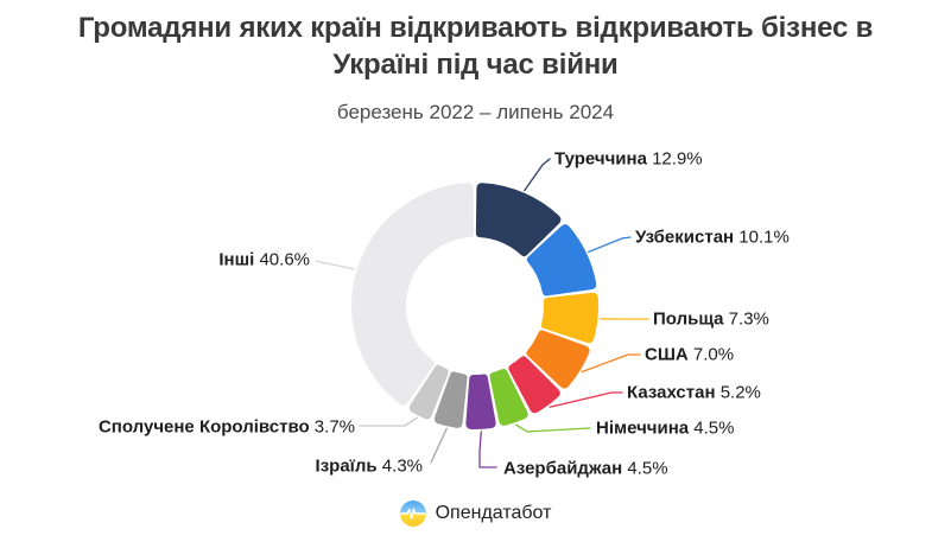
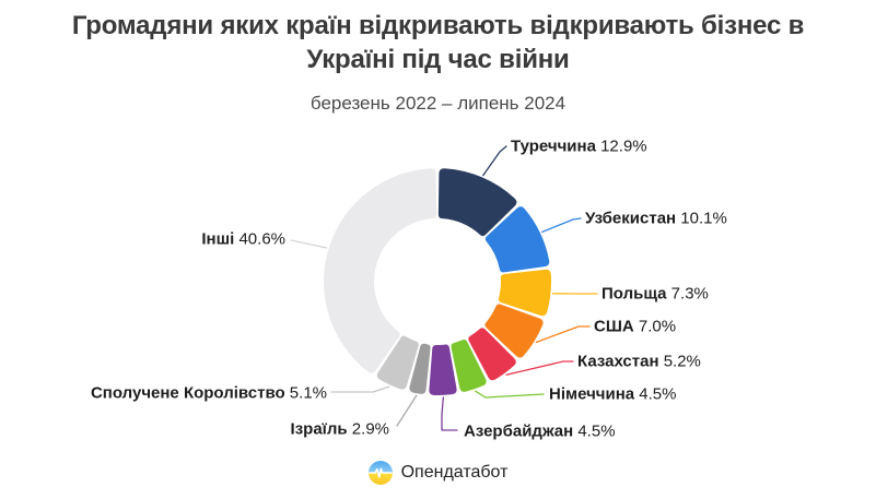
Ізраїль: 4.3% -> 2.9%
Сполучене Королівство: 3.7% -> 5.1%
